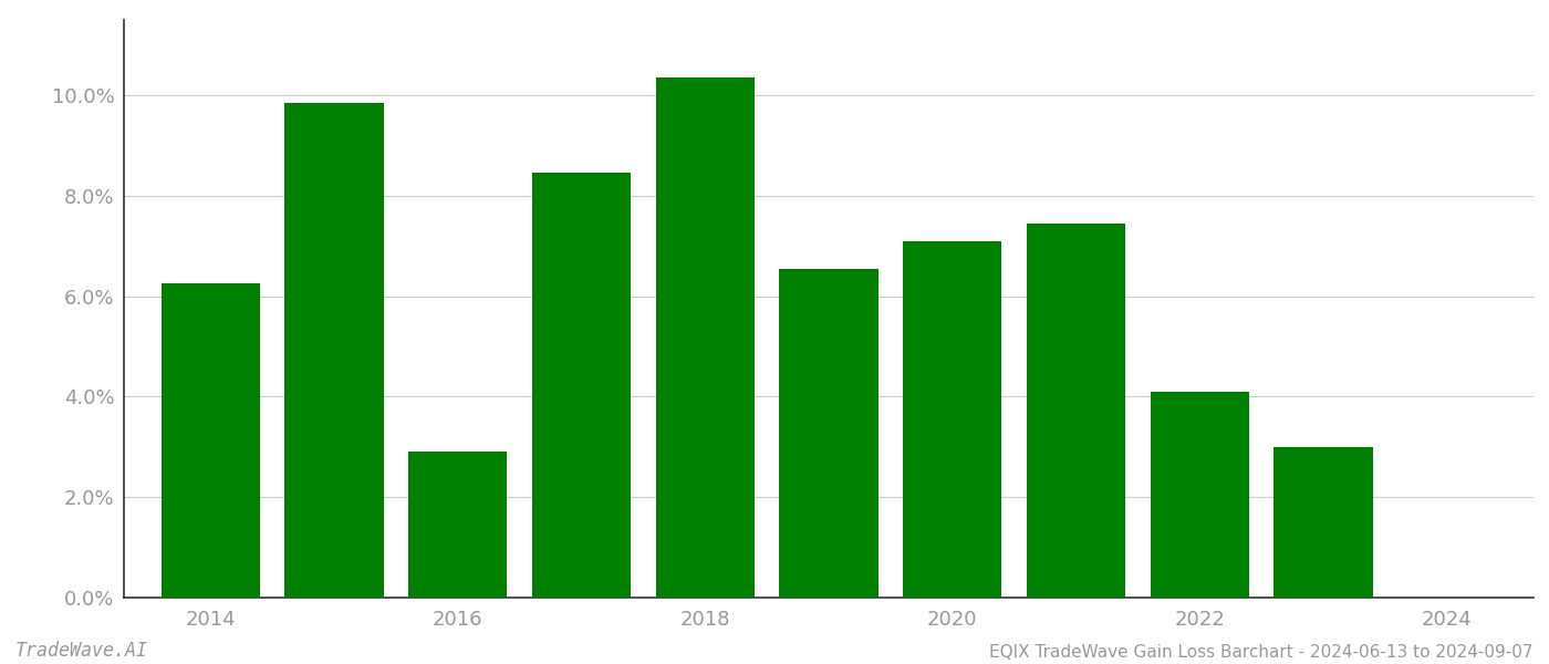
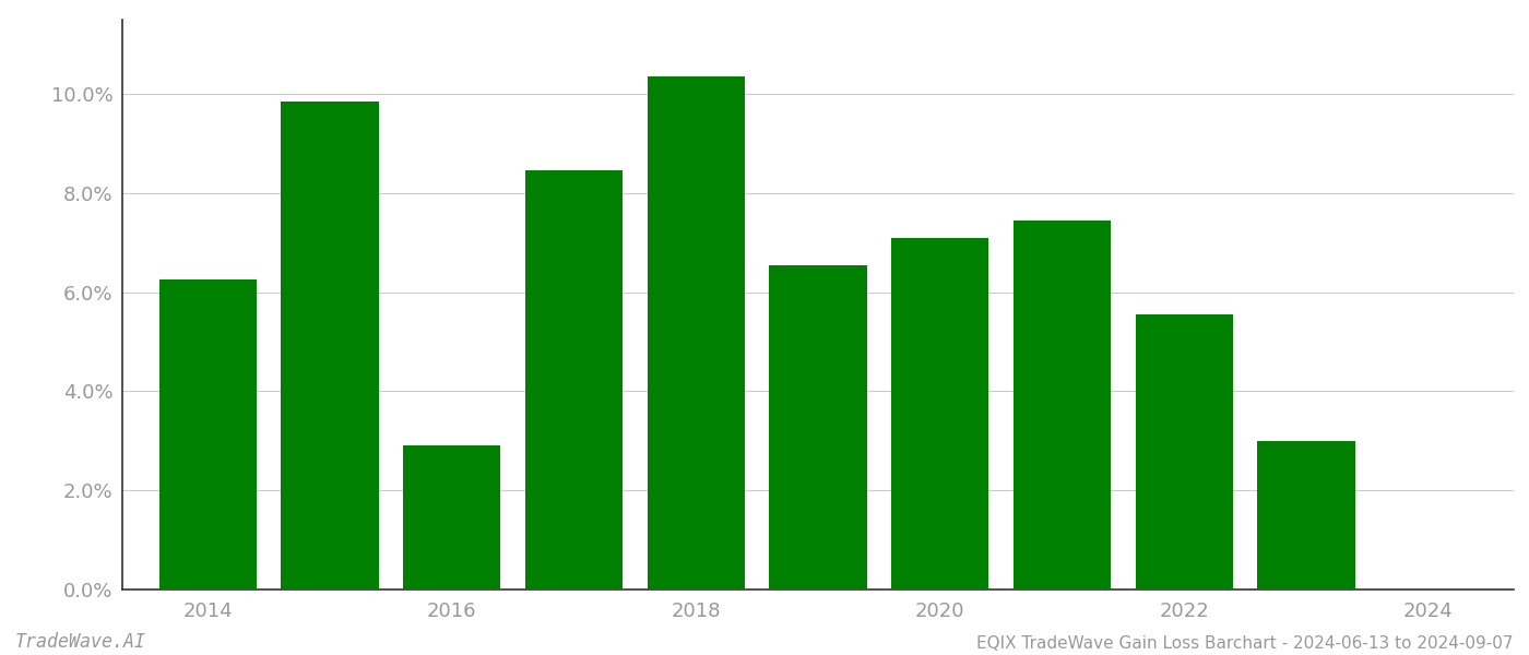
2022: 4.10% -> 5.55%
